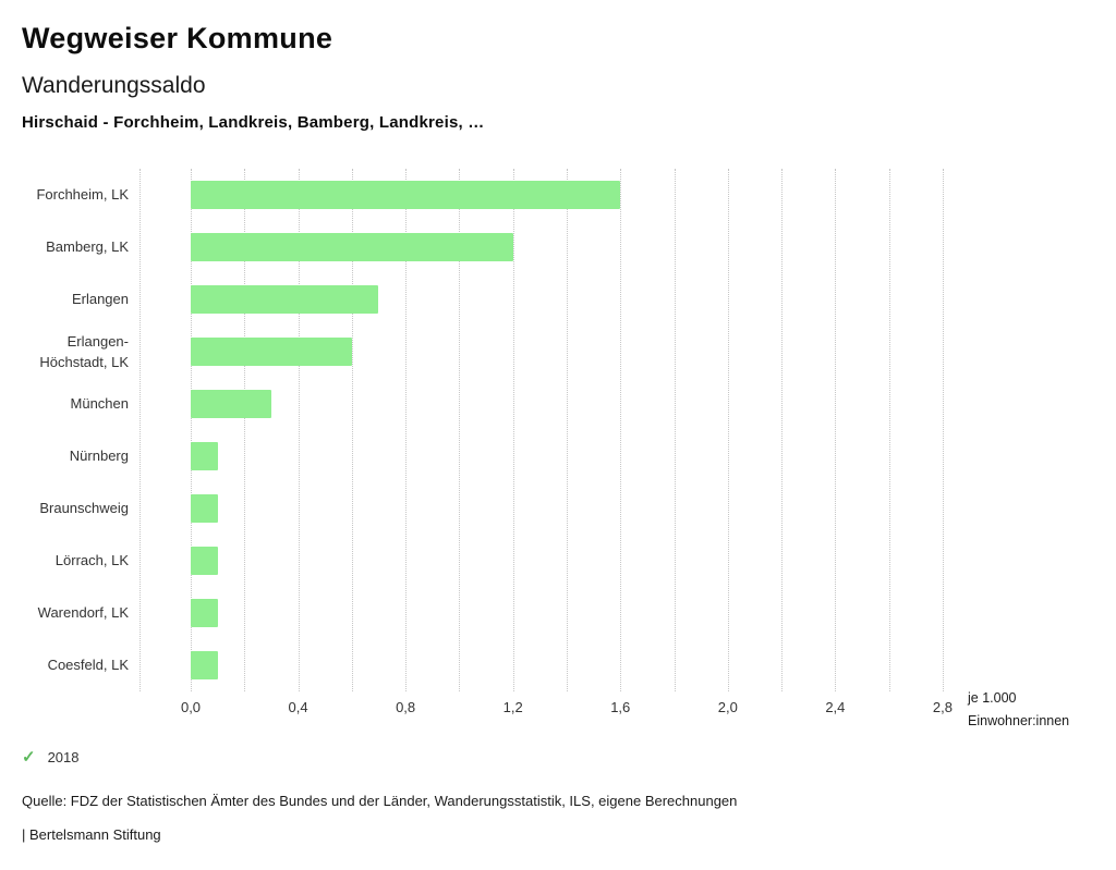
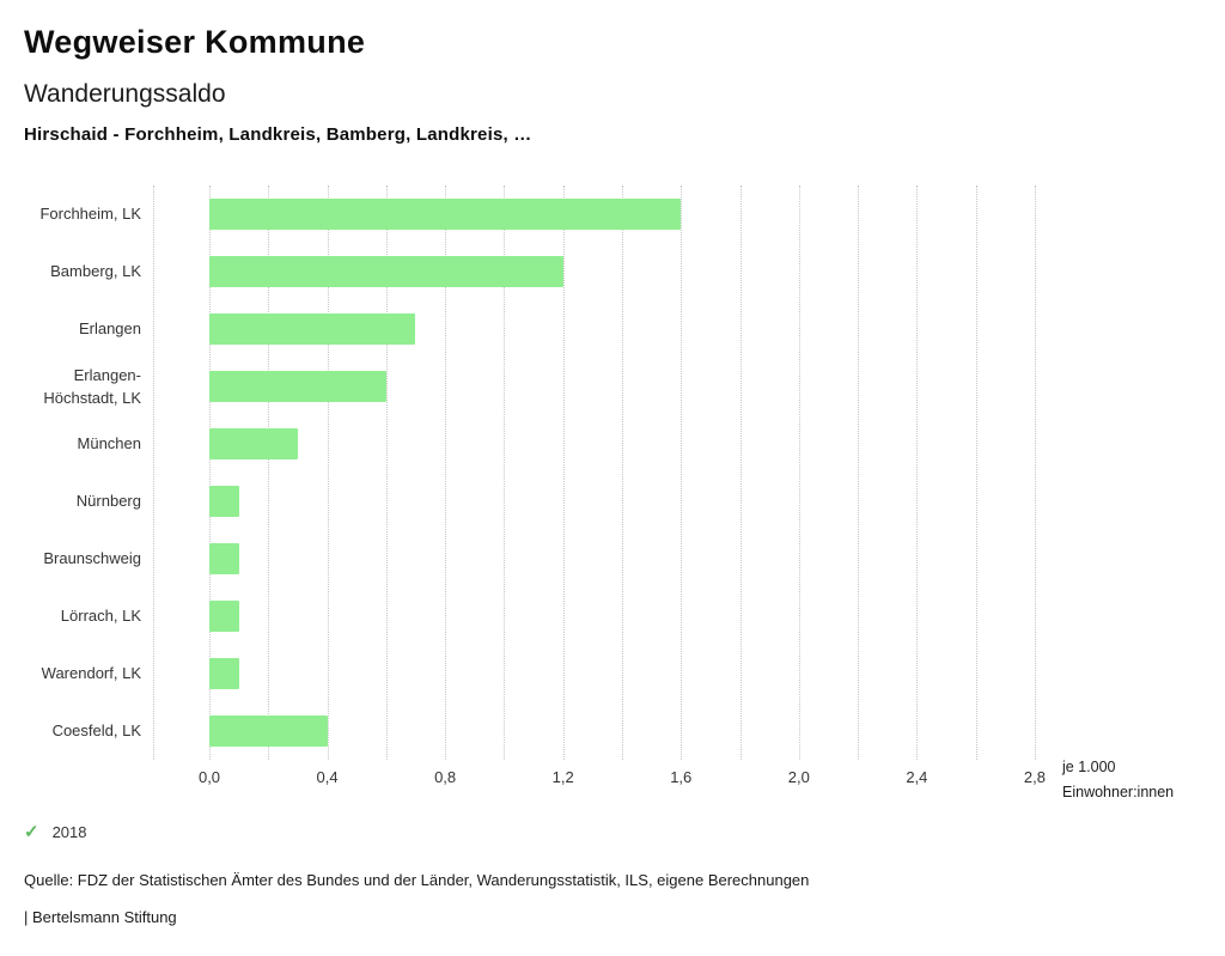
Coesfeld, LK: 0,1 -> 0,4
